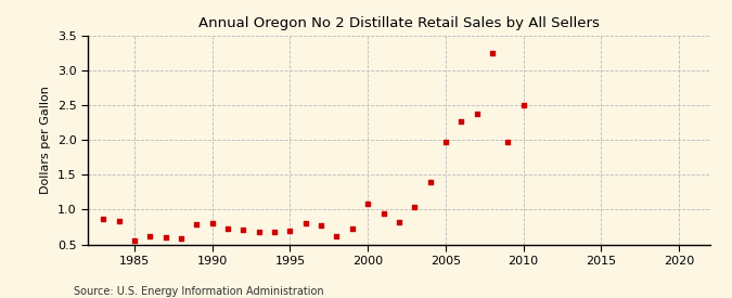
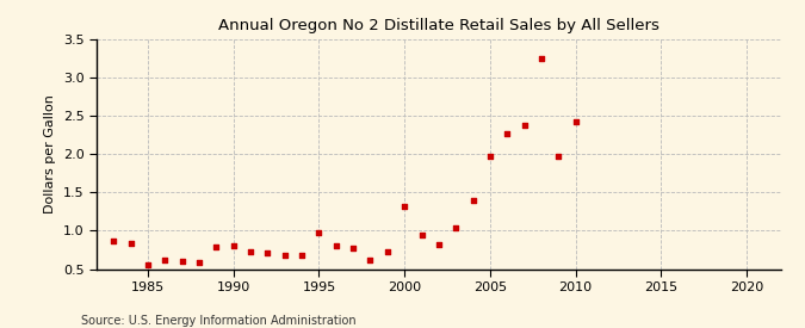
1995: 0.69 -> 0.98
2000: 1.09 -> 1.32
2010: 2.51 -> 2.42
